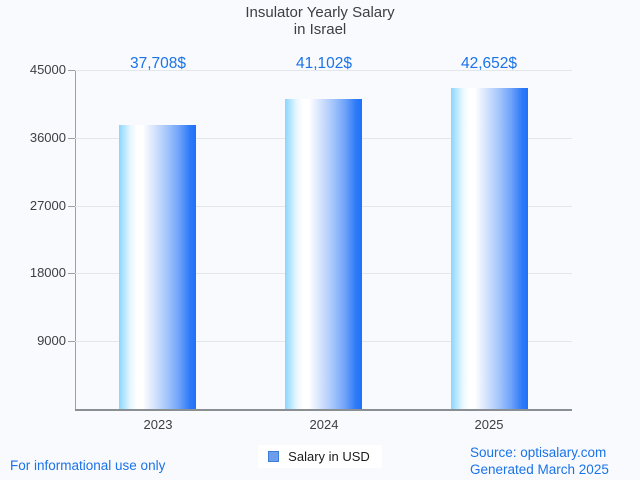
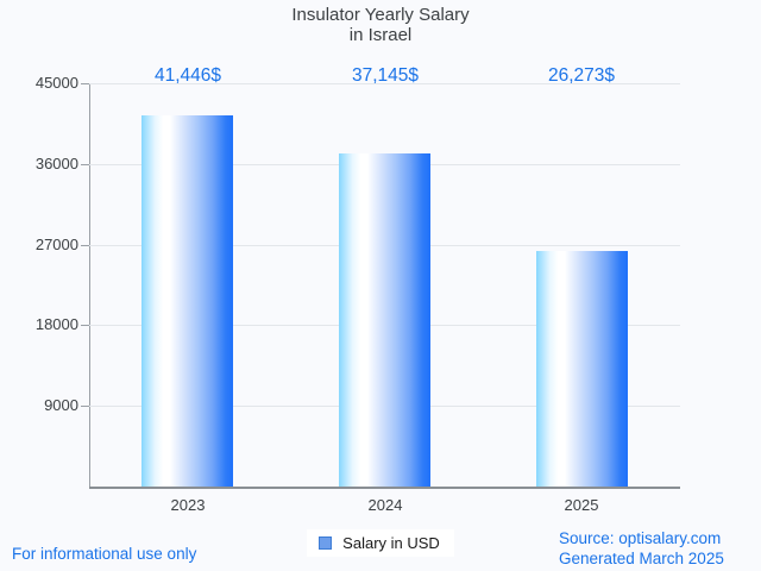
2023: 37,708 -> 41,446
2024: 41,102 -> 37,145
2025: 42,652 -> 26,273
